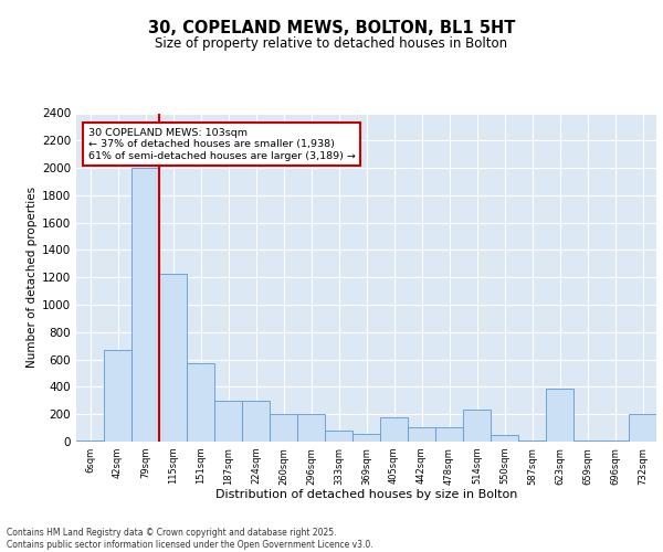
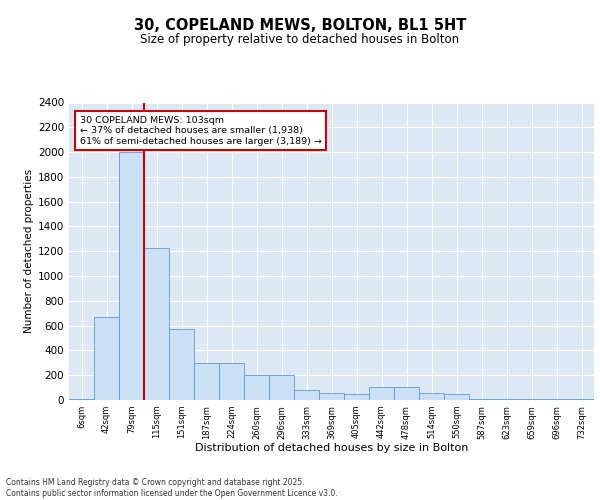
405sqm: 180 -> 40
514sqm: 230 -> 60
623sqm: 390 -> 10
732sqm: 200 -> 0
